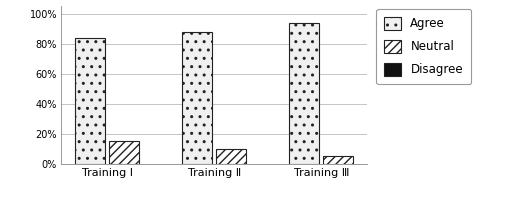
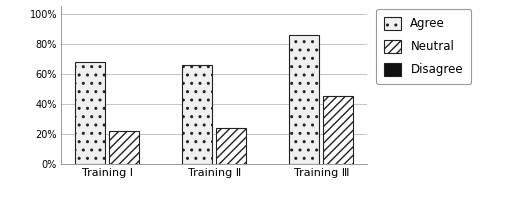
Agree/Training I: 84% -> 68%
Neutral/Training I: 15% -> 22%
Agree/Training Ⅱ: 88% -> 66%
Neutral/Training Ⅱ: 10% -> 24%
Agree/Training Ⅲ: 94% -> 86%
Neutral/Training Ⅲ: 5% -> 45%
